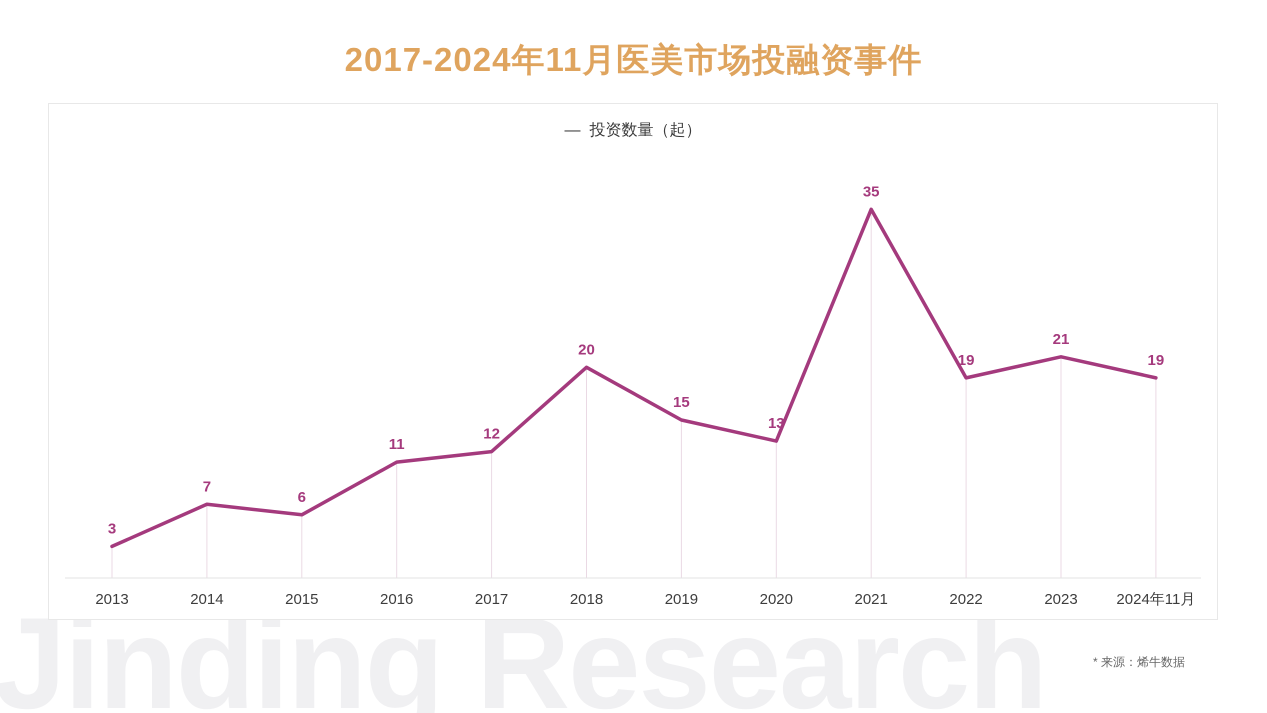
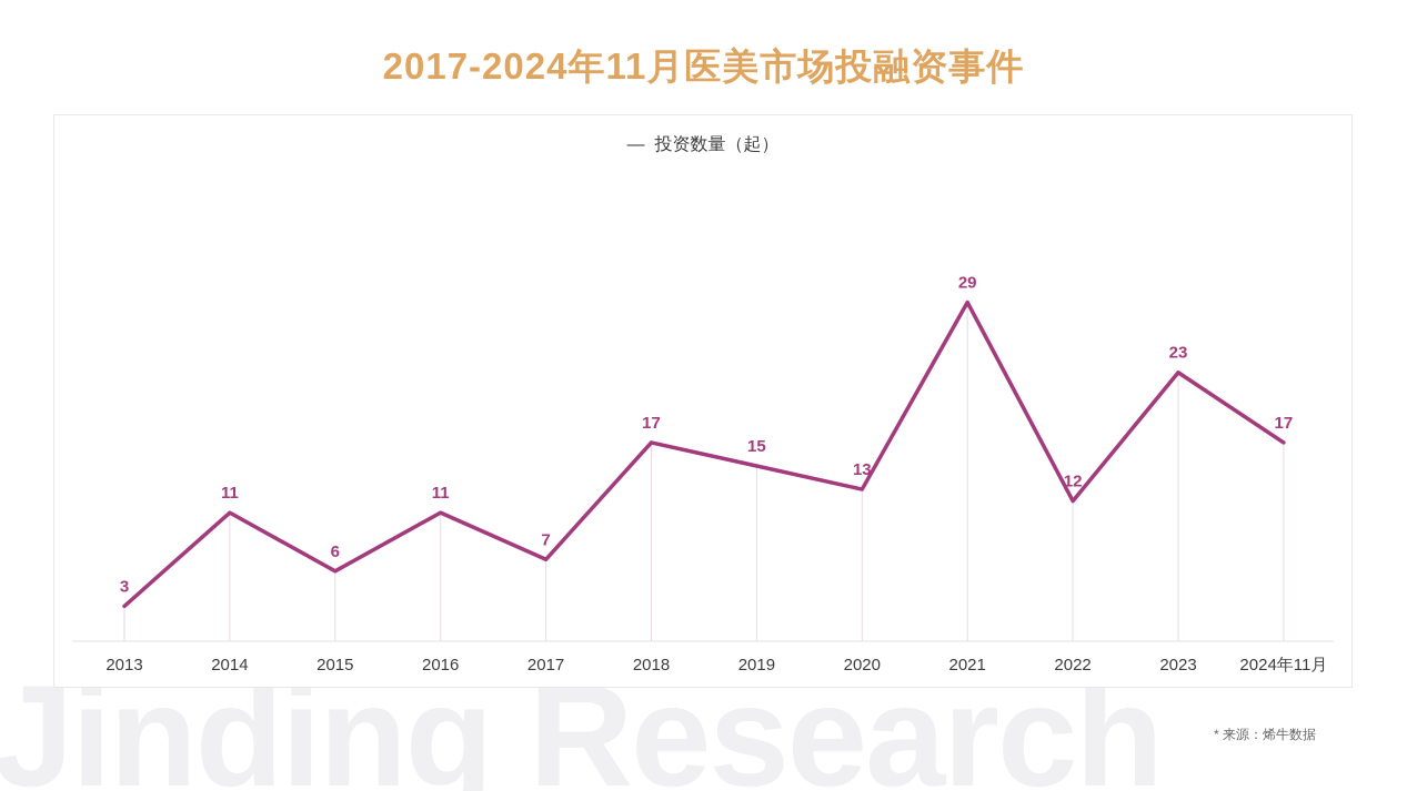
2014: 7 -> 11
2017: 12 -> 7
2018: 20 -> 17
2021: 35 -> 29
2022: 19 -> 12
2023: 21 -> 23
2024年11月: 19 -> 17
